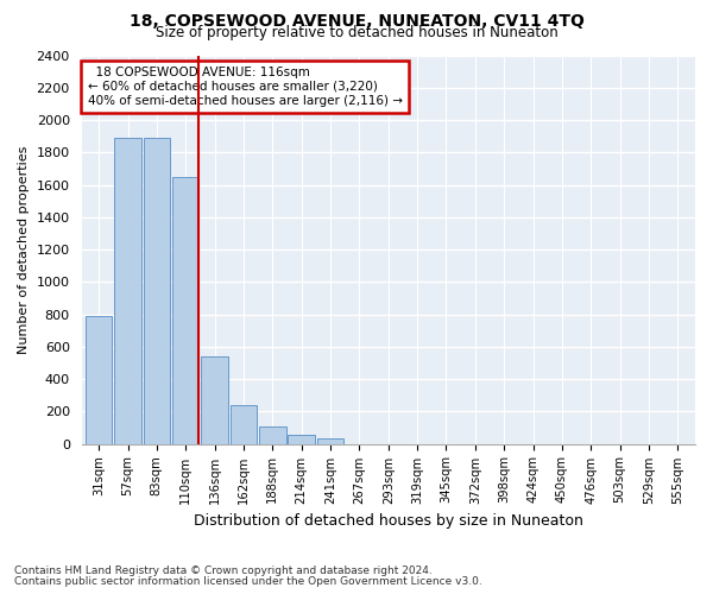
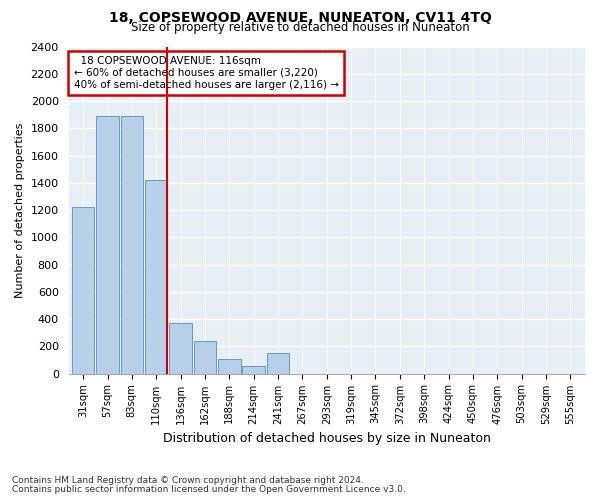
31sqm: 790 -> 1220
110sqm: 1650 -> 1420
136sqm: 540 -> 370
241sqm: 30 -> 150
